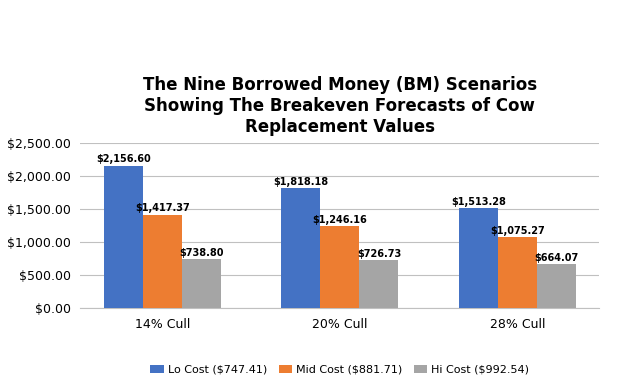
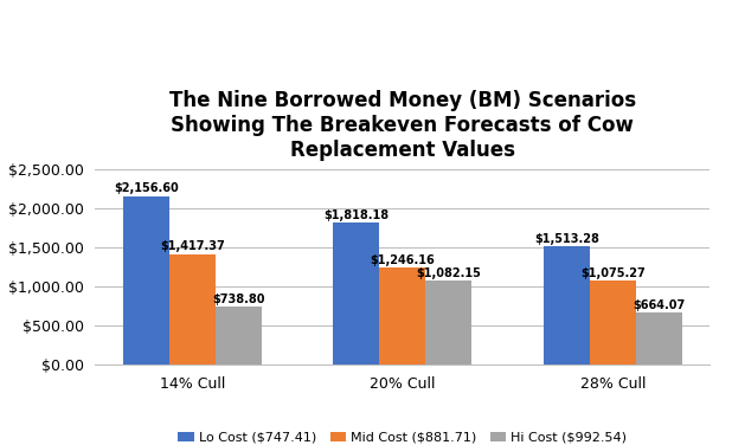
Hi Cost ($992.54)/20% Cull: $726.73 -> $1,082.15
